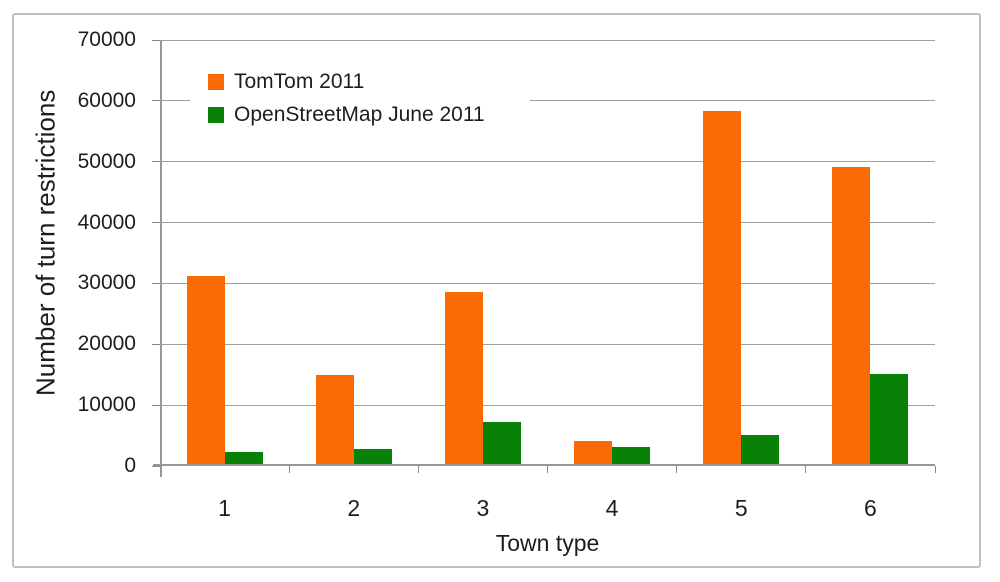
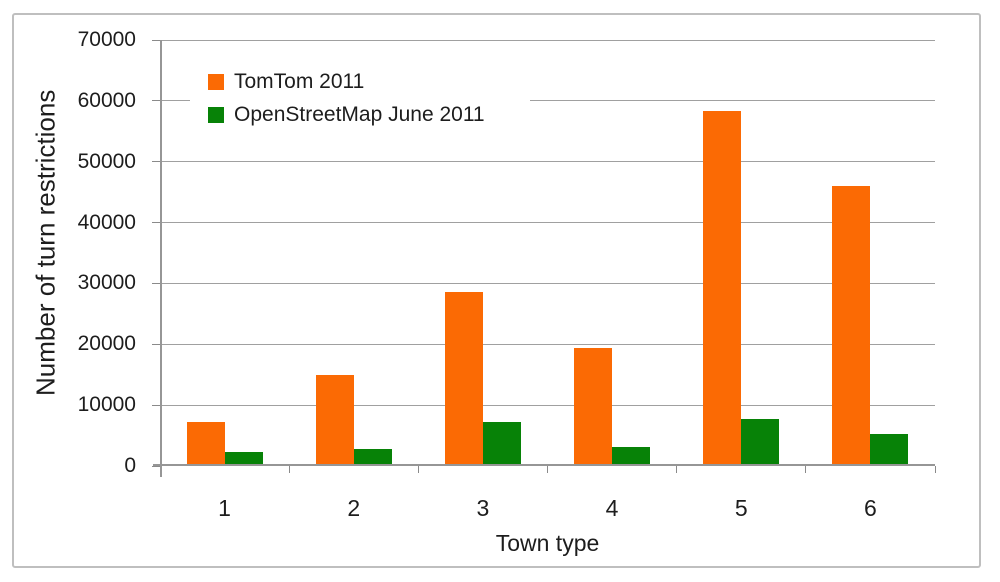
TomTom 2011/1: 31000 -> 7000
TomTom 2011/4: 4000 -> 19000
OpenStreetMap June 2011/5: 5000 -> 8000
TomTom 2011/6: 49000 -> 46000
OpenStreetMap June 2011/6: 15000 -> 5000
